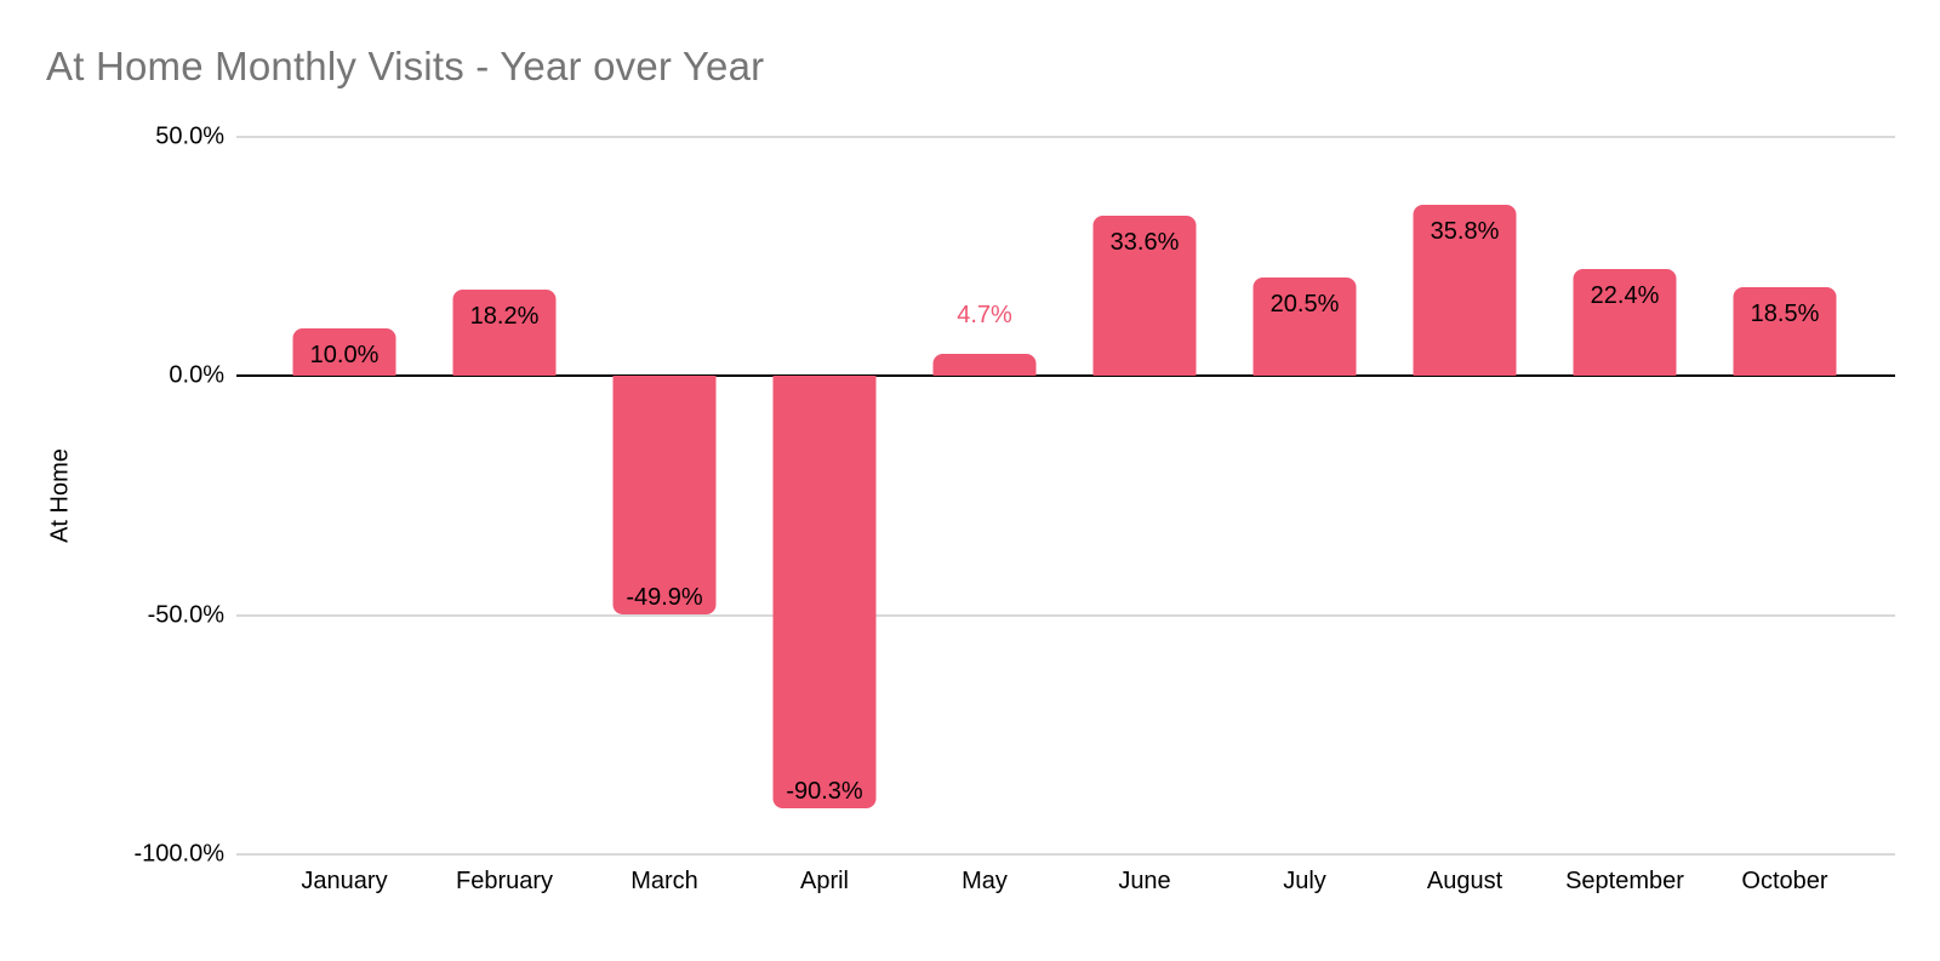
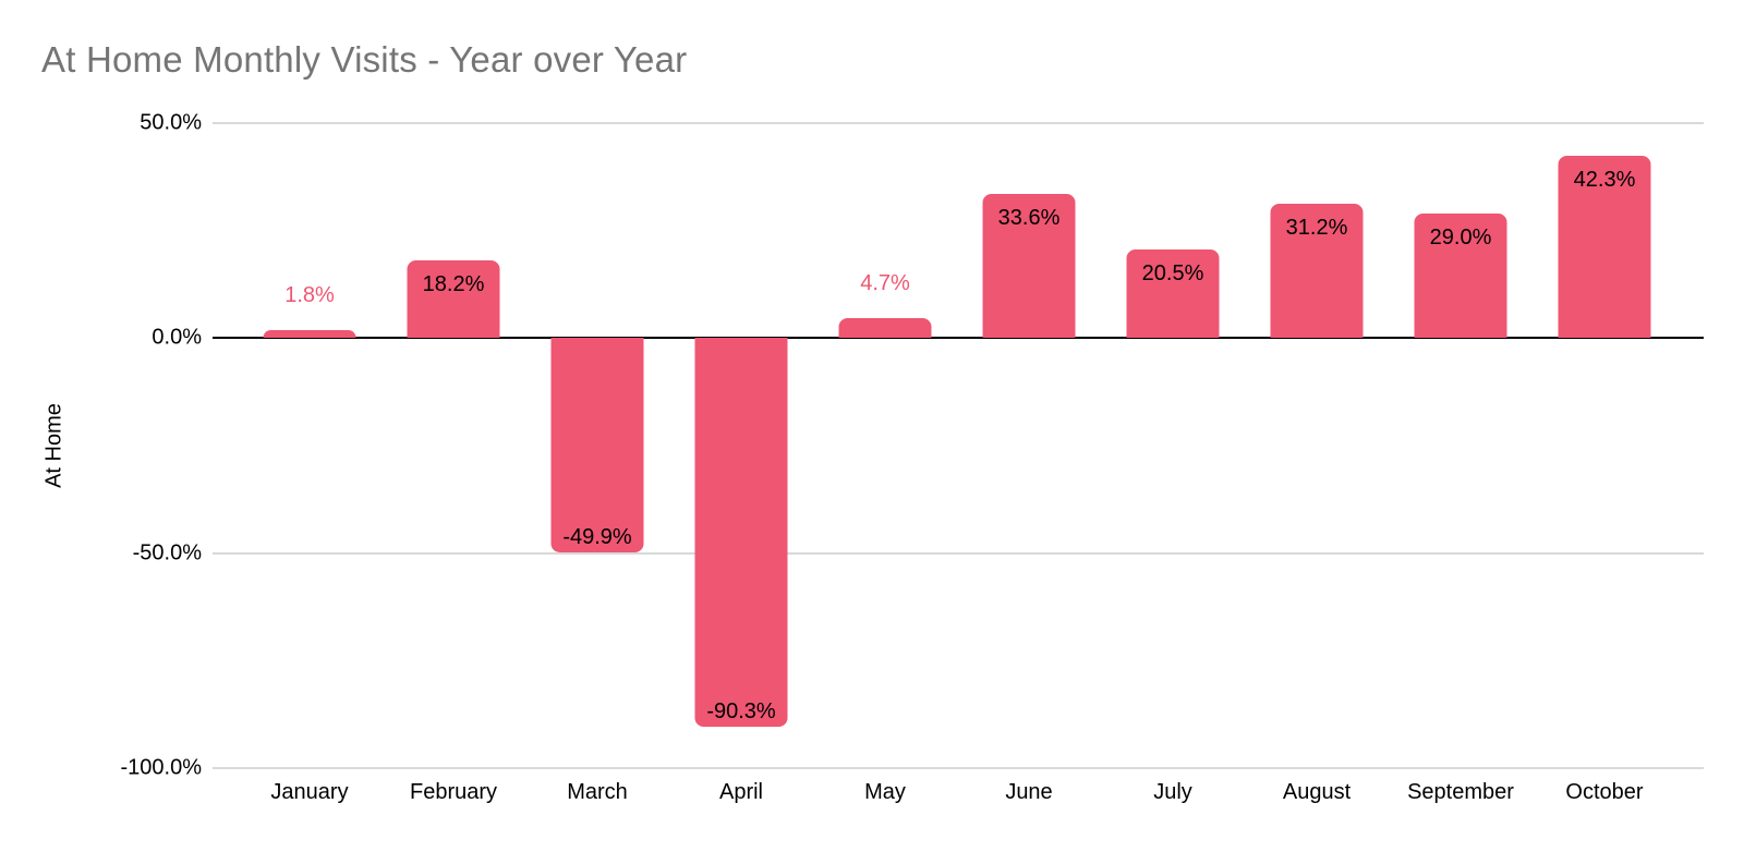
January: 10.0% -> 1.8%
August: 35.8% -> 31.2%
September: 22.4% -> 29.0%
October: 18.5% -> 42.3%
